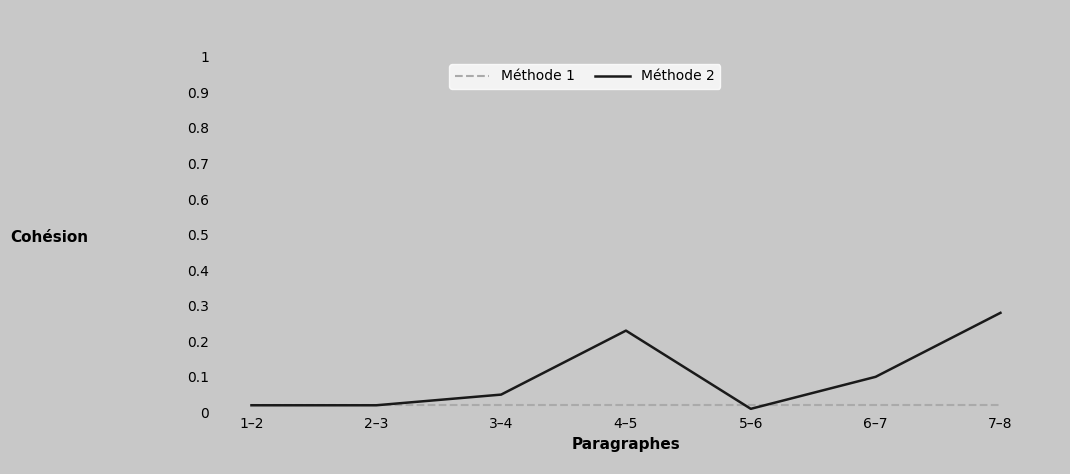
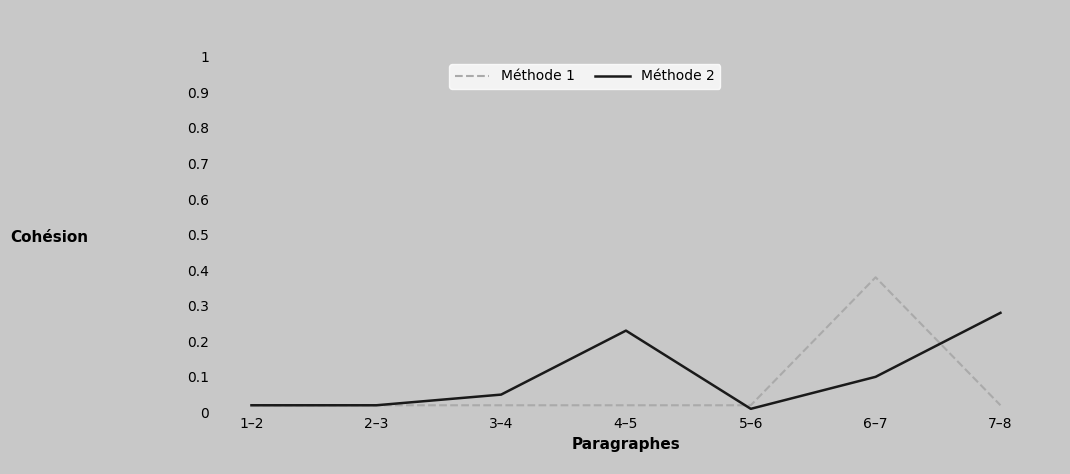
Méthode 1/6–7: 0.02 -> 0.38
